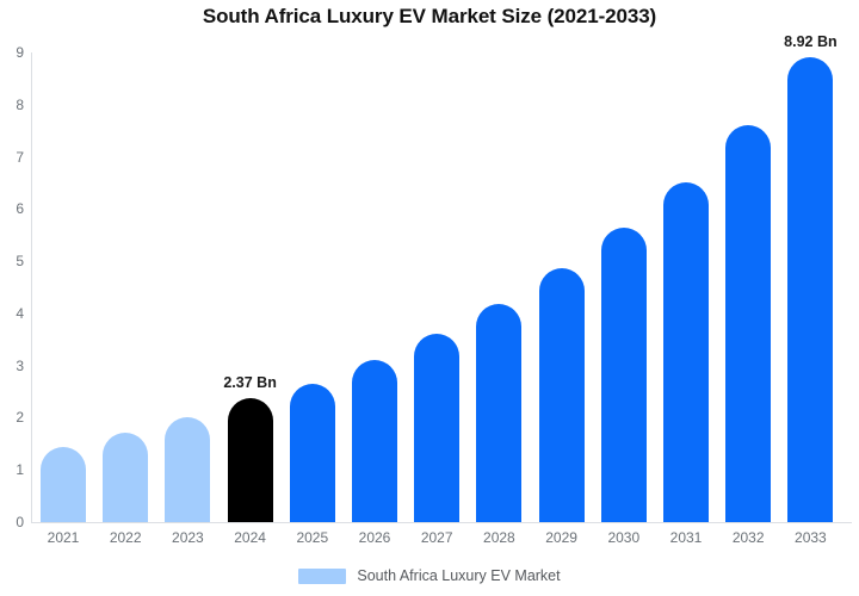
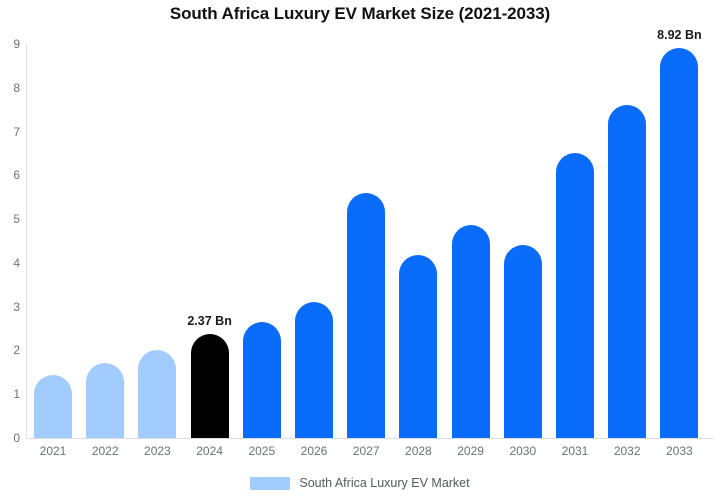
2027: 3.6 -> 5.6
2030: 5.7 -> 4.4
